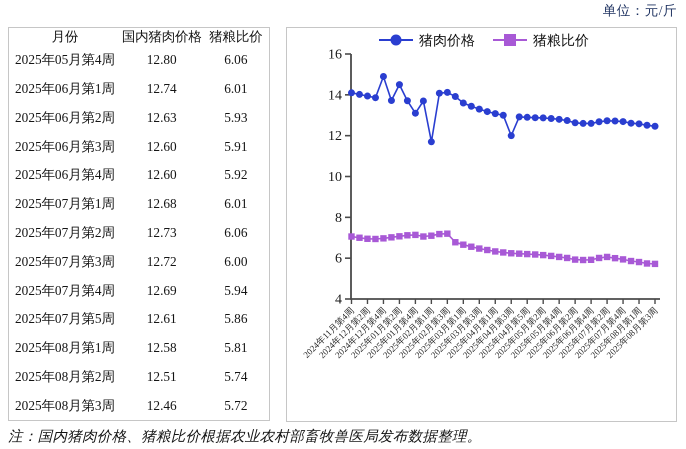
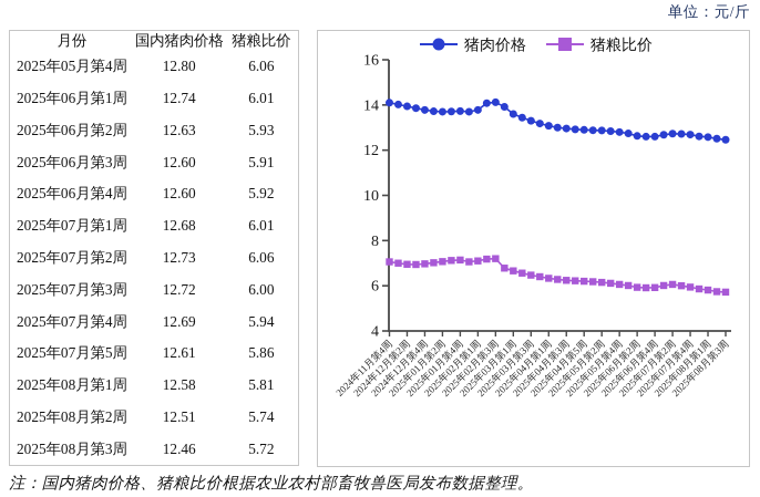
猪肉价格/2024年12月第4周: 14.9 -> 13.8
猪肉价格/2025年01月第2周: 14.5 -> 13.7
猪肉价格/2025年01月第4周: 13.1 -> 13.7
猪肉价格/2025年02月第1周: 11.7 -> 13.8
猪肉价格/2025年04月第3周: 12.0 -> 13.0
